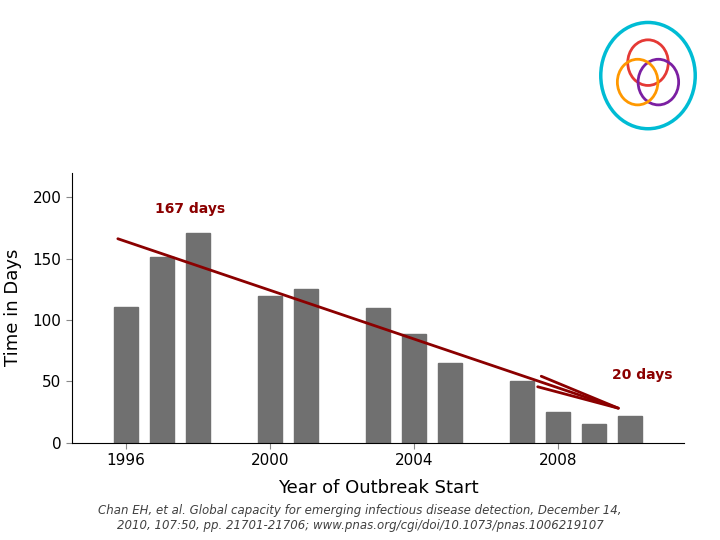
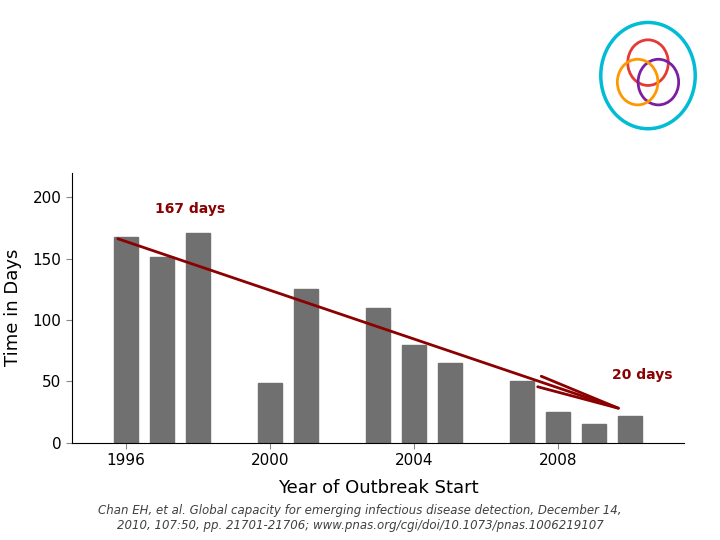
1996: 111 -> 168
2000: 120 -> 49
2004: 89 -> 80
